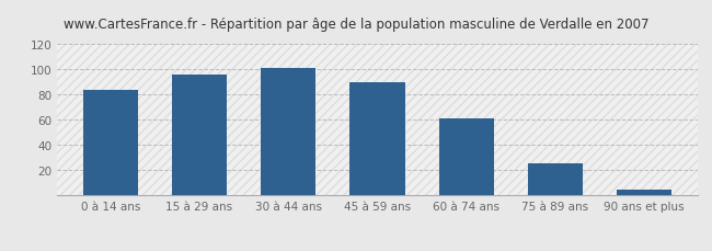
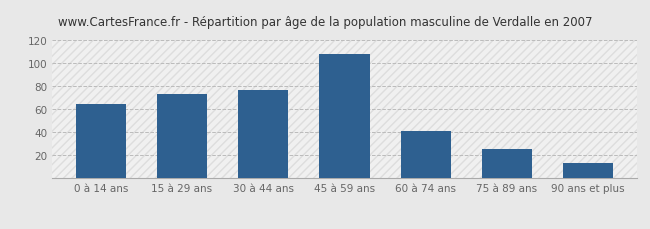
0 à 14 ans: 84 -> 65
15 à 29 ans: 96 -> 73
30 à 44 ans: 101 -> 77
45 à 59 ans: 90 -> 108
60 à 74 ans: 61 -> 41
90 ans et plus: 5 -> 13
